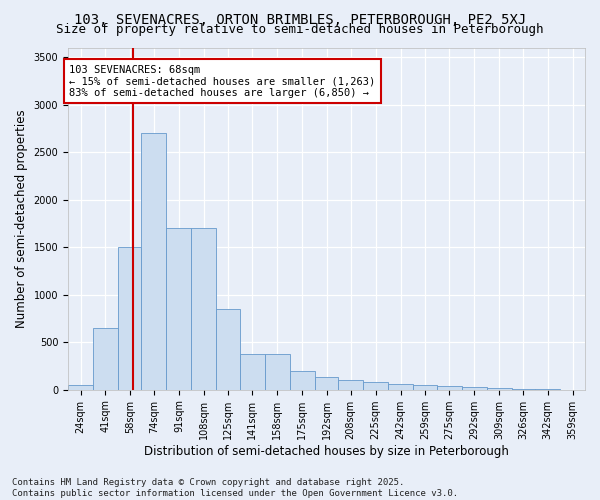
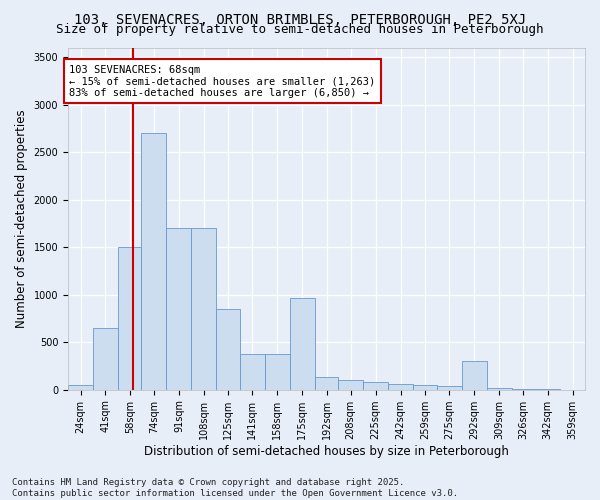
175sqm: 200 -> 960
292sqm: 30 -> 300
